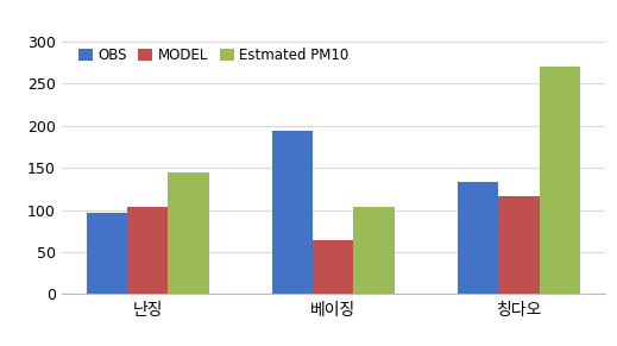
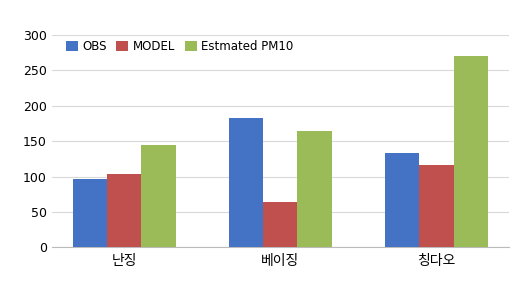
OBS/베이징: 194 -> 182
Estmated PM10/베이징: 103 -> 164
